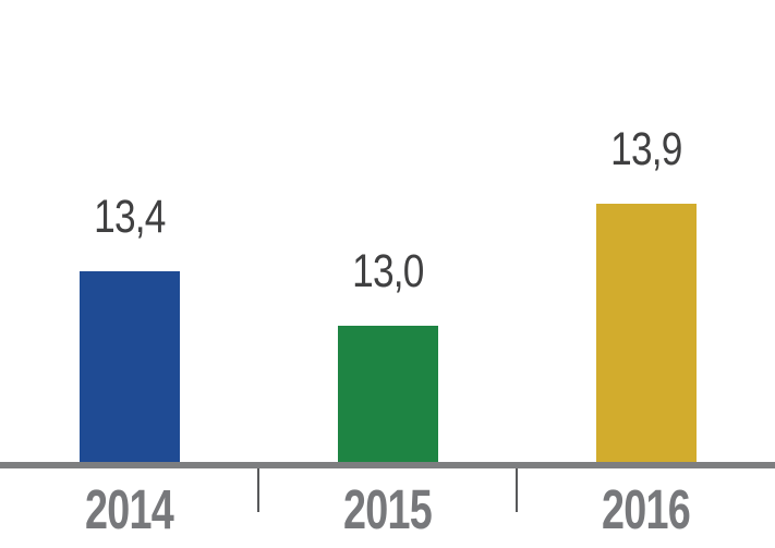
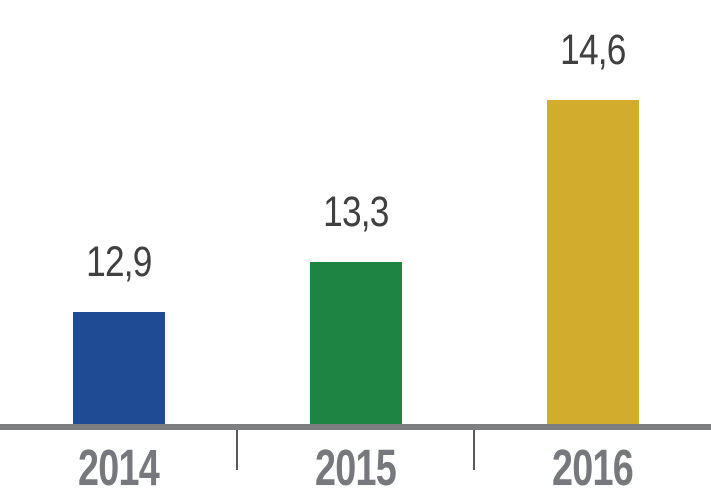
2014: 13,4 -> 12,9
2015: 13,0 -> 13,3
2016: 13,9 -> 14,6
